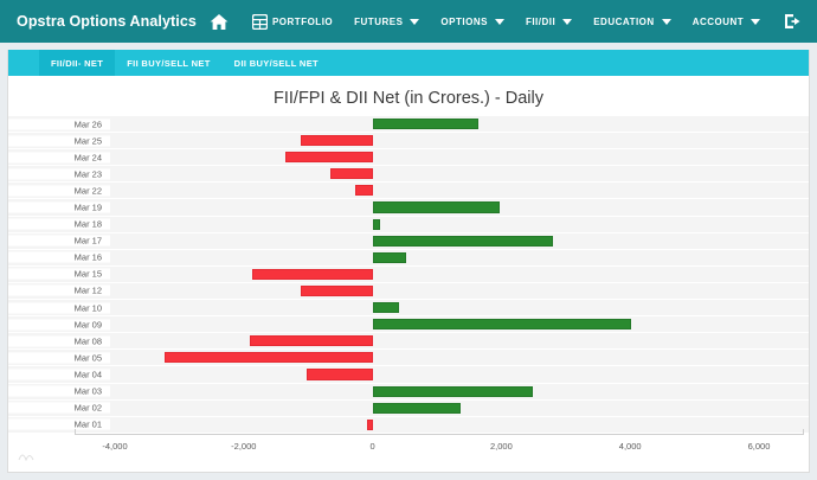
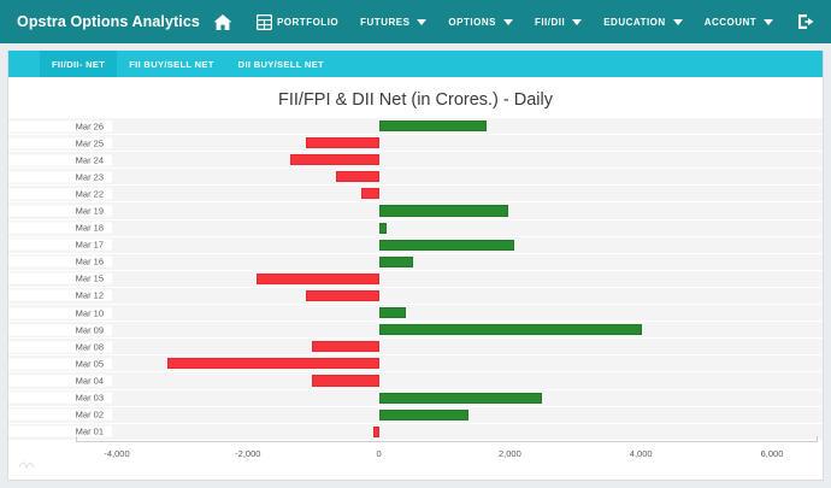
Mar 17: 2800 -> 2100
Mar 08: -1900 -> -1000
